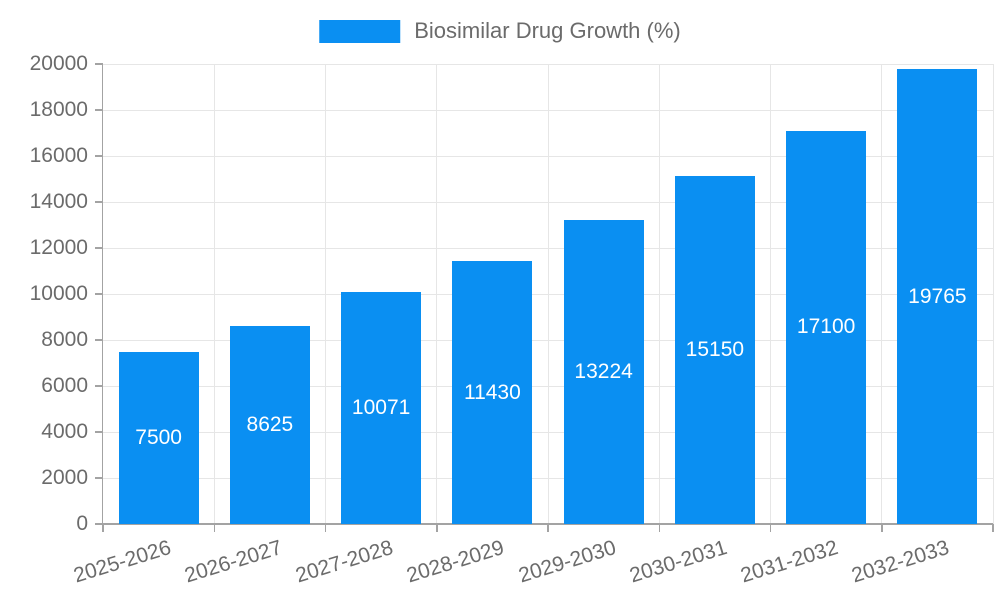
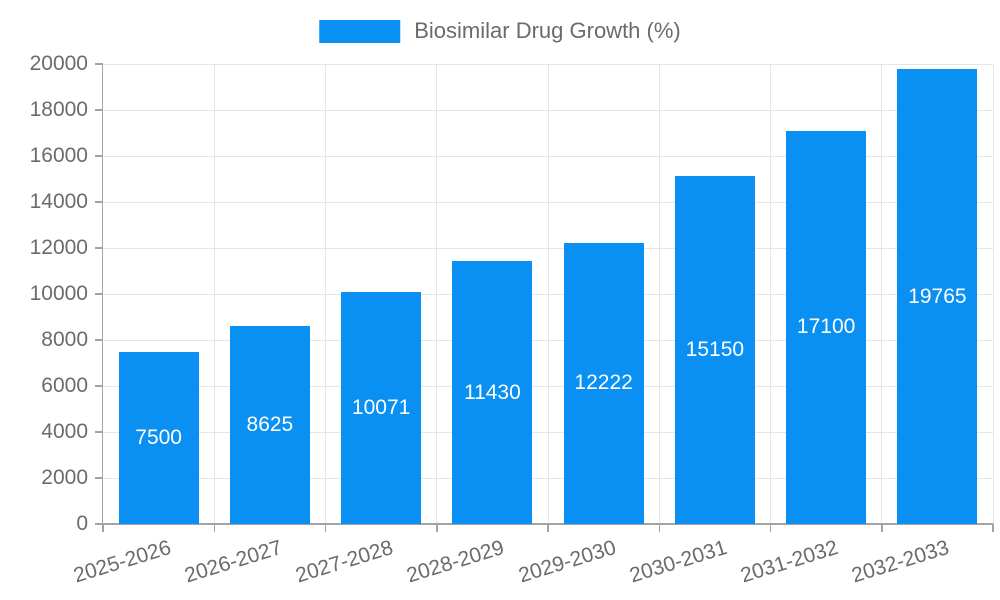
2029-2030: 13224 -> 12222
